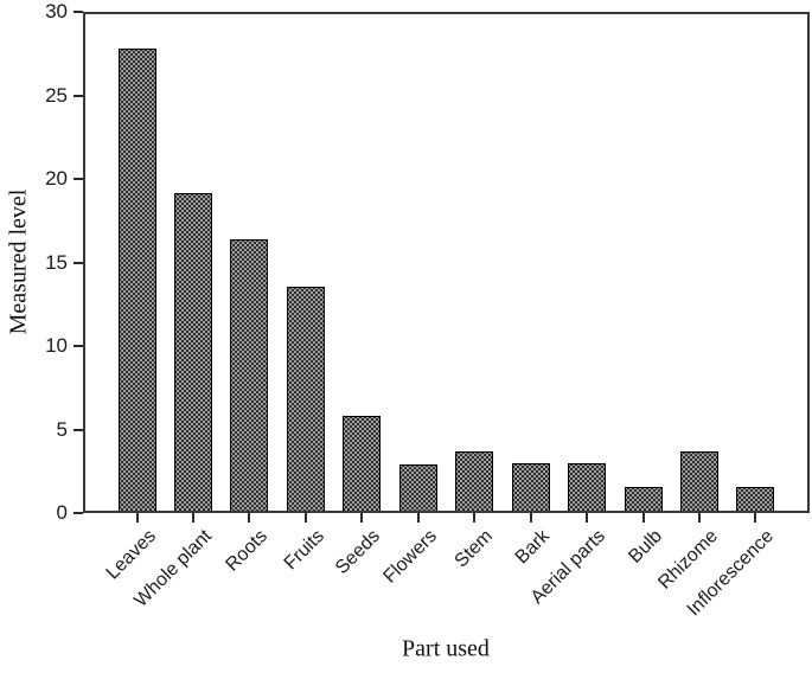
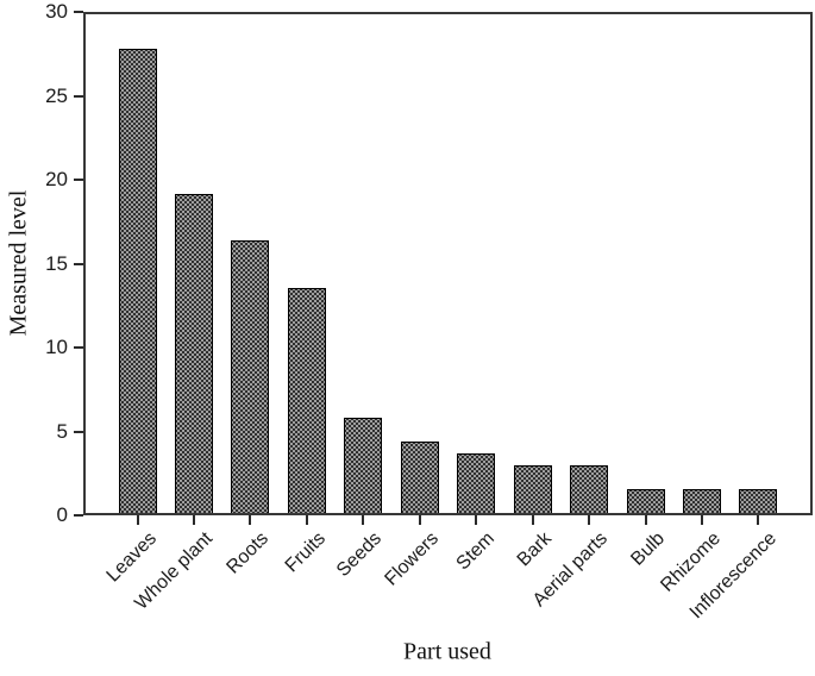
Flowers: 2.8 -> 4.3
Rhizome: 3.6 -> 1.4
